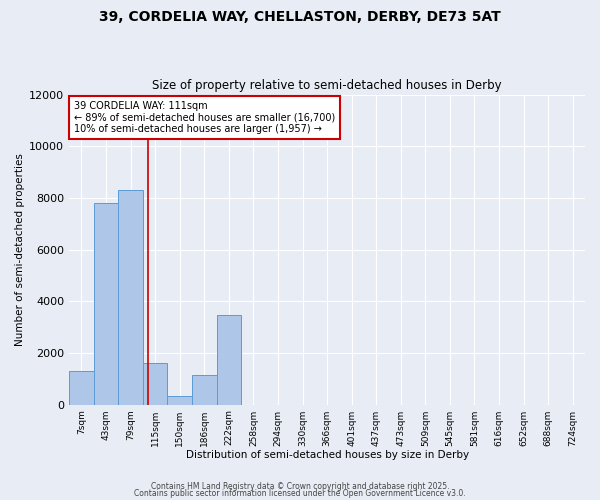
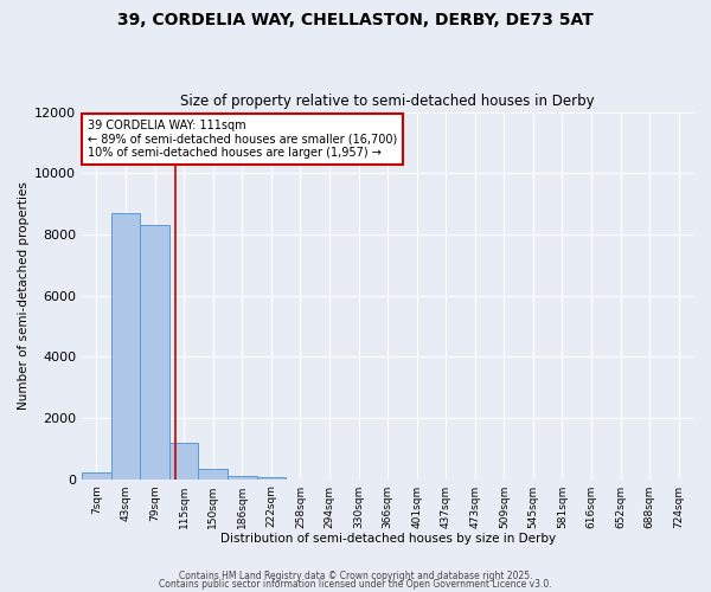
7sqm: 1300 -> 200
43sqm: 7800 -> 8700
115sqm: 1600 -> 1200
186sqm: 1150 -> 100
222sqm: 3450 -> 80
